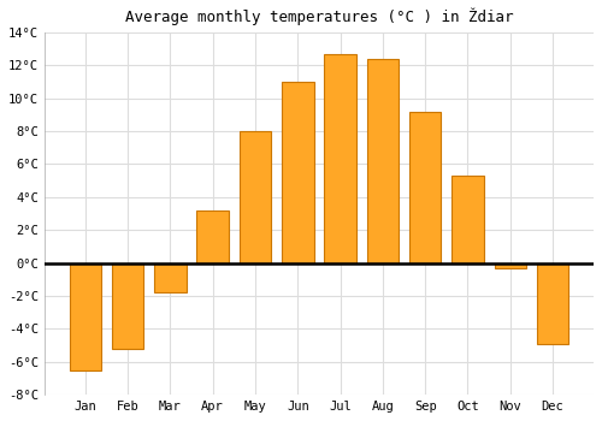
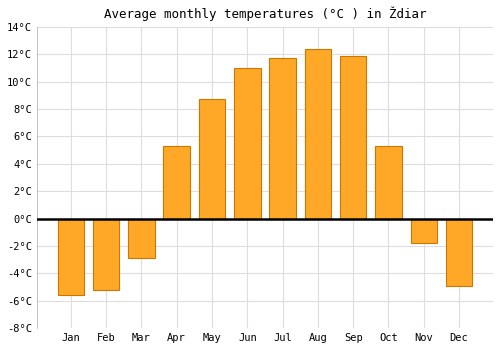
Jan: -6.5°C -> -5.6°C
Mar: -1.8°C -> -2.9°C
Apr: 3.2°C -> 5.3°C
May: 8.0°C -> 8.7°C
Jul: 12.7°C -> 11.7°C
Sep: 9.2°C -> 11.9°C
Nov: -0.3°C -> -1.8°C
